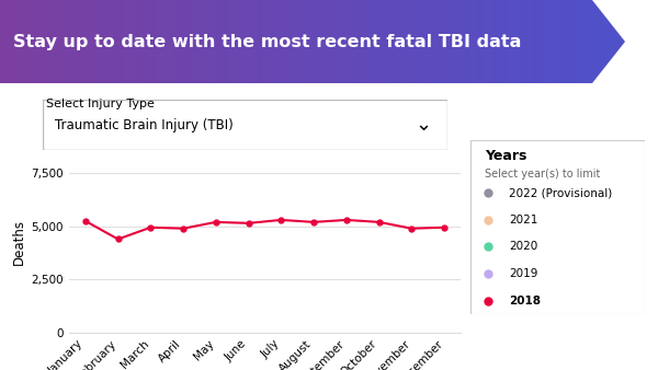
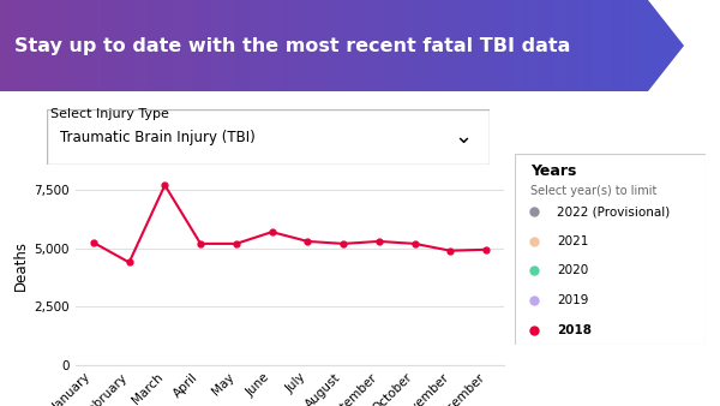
March: 5,000 -> 7,700
April: 4,900 -> 5,200
June: 5,200 -> 5,700
